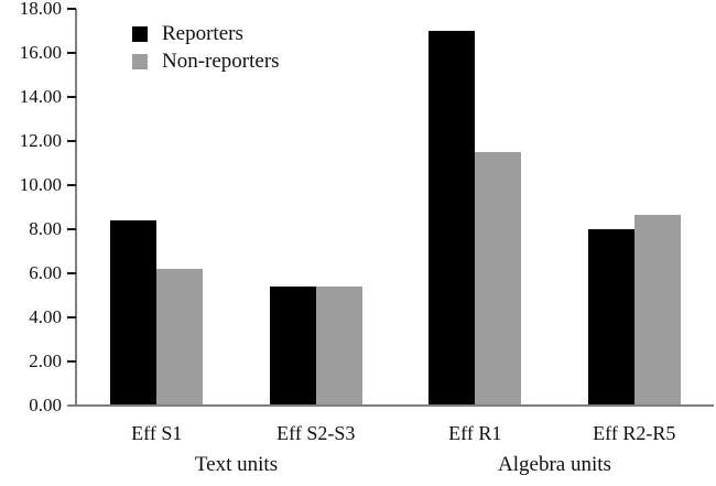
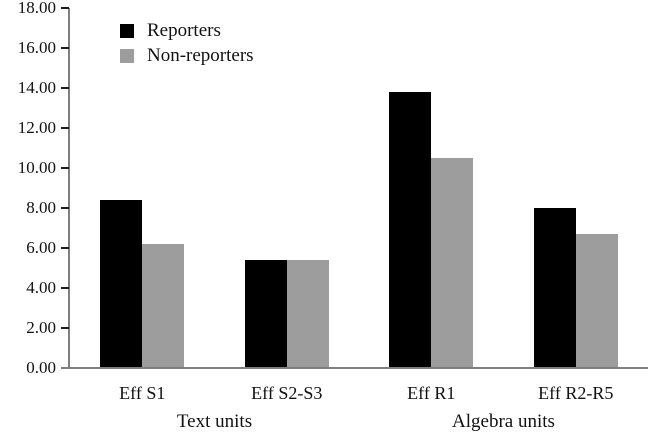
Reporters/Eff R1: 17.0 -> 13.8
Non-reporters/Eff R1: 11.5 -> 10.5
Non-reporters/Eff R2-R5: 8.7 -> 6.7
